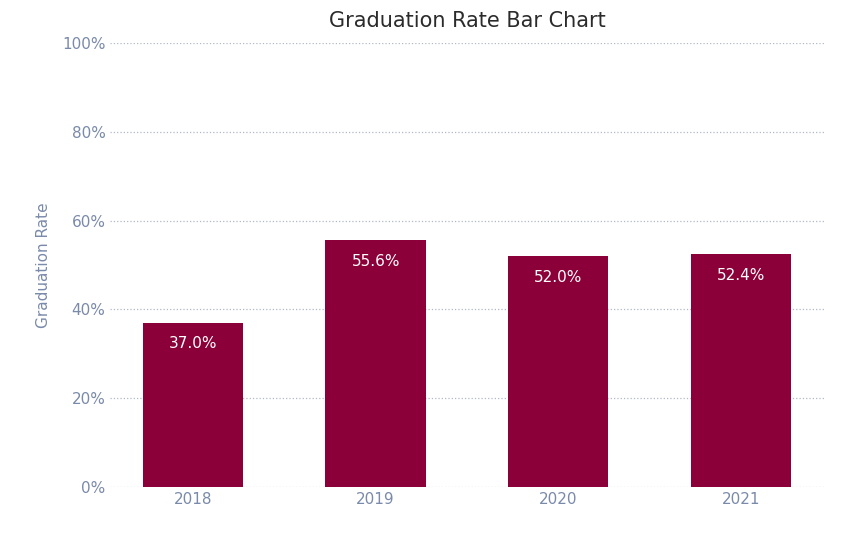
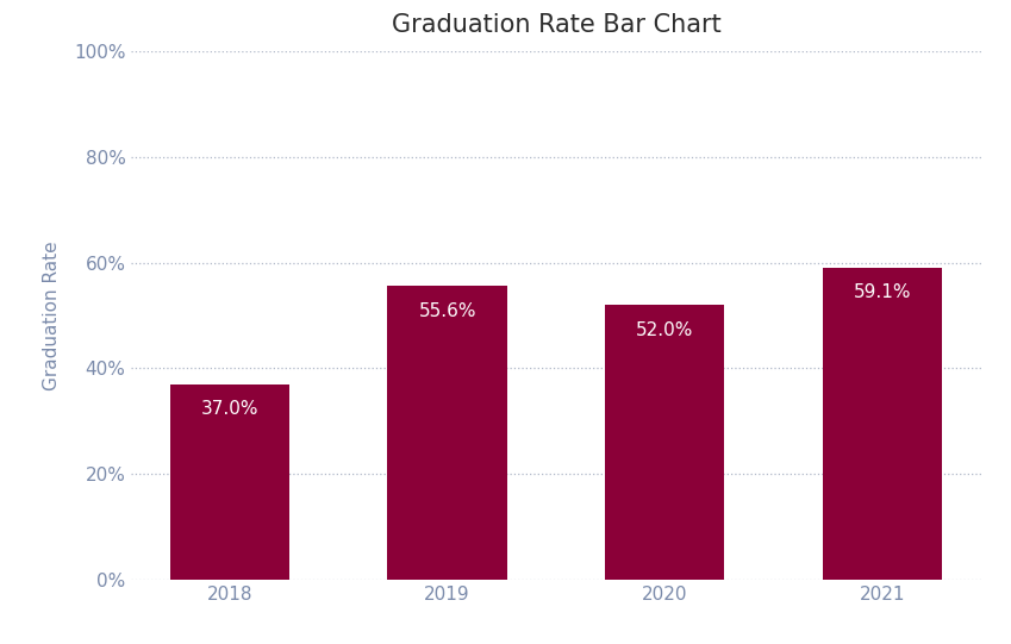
2021: 52.4% -> 59.1%
